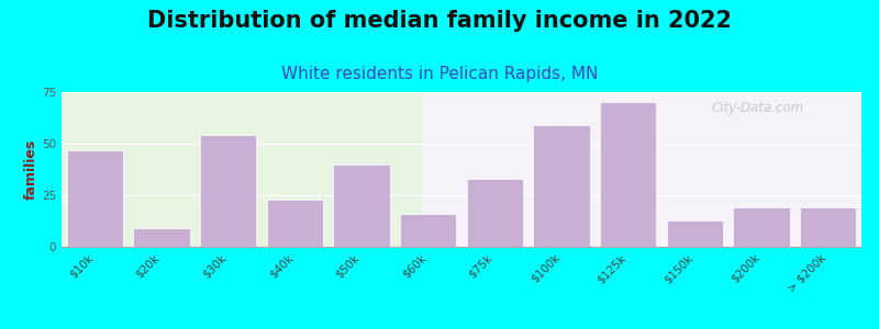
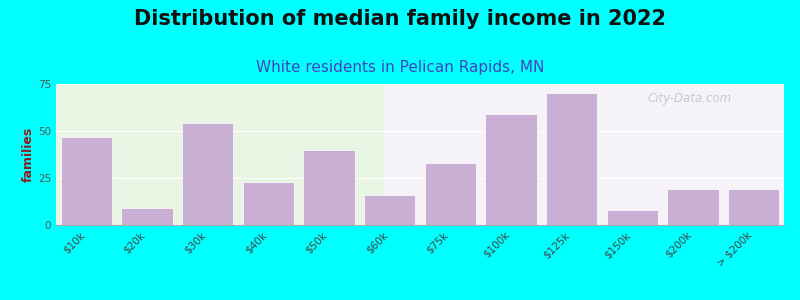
$150k: 13 -> 8
